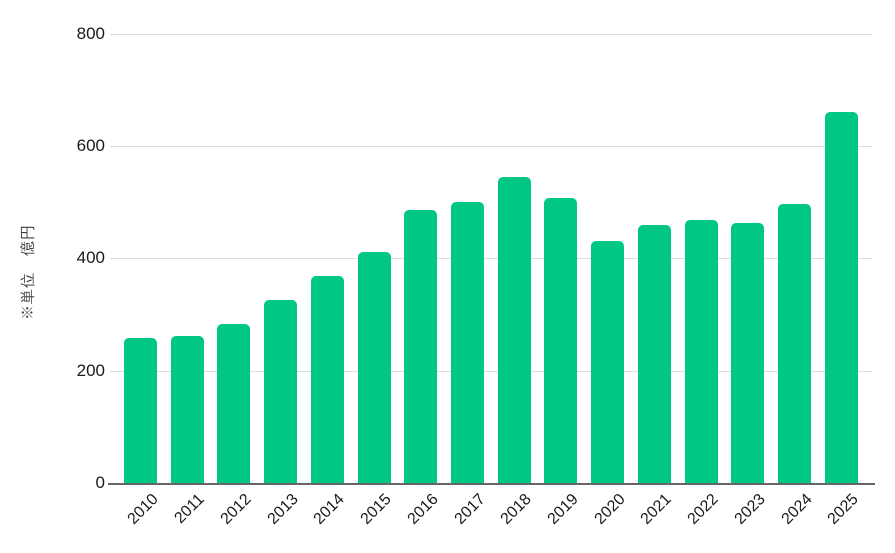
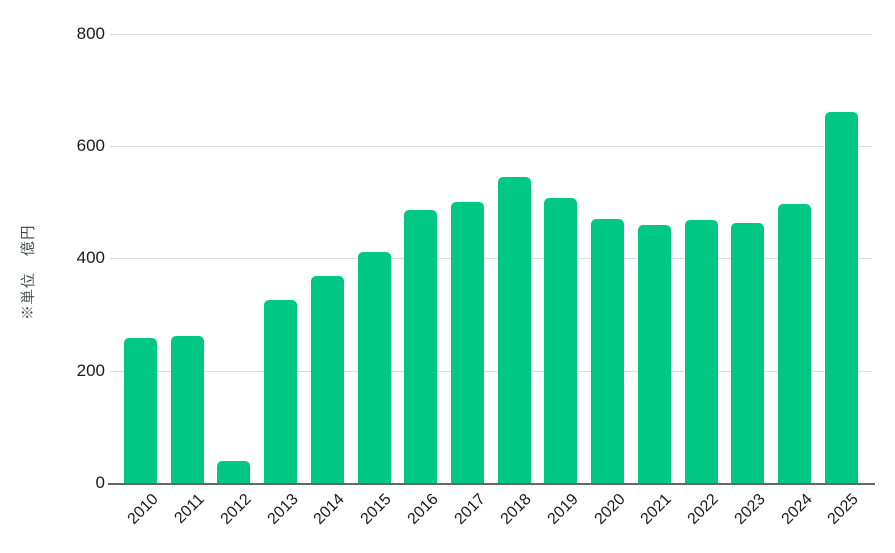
2012: 280 -> 40
2020: 430 -> 470
